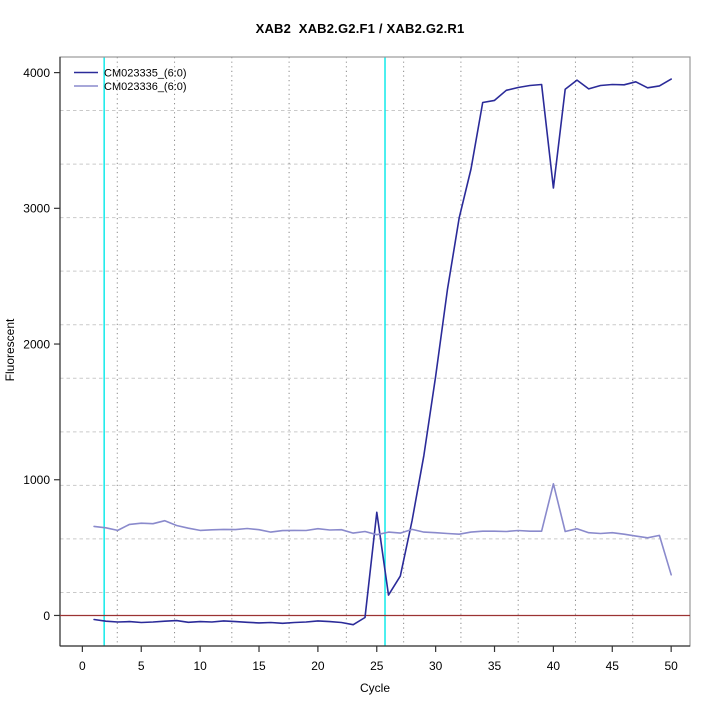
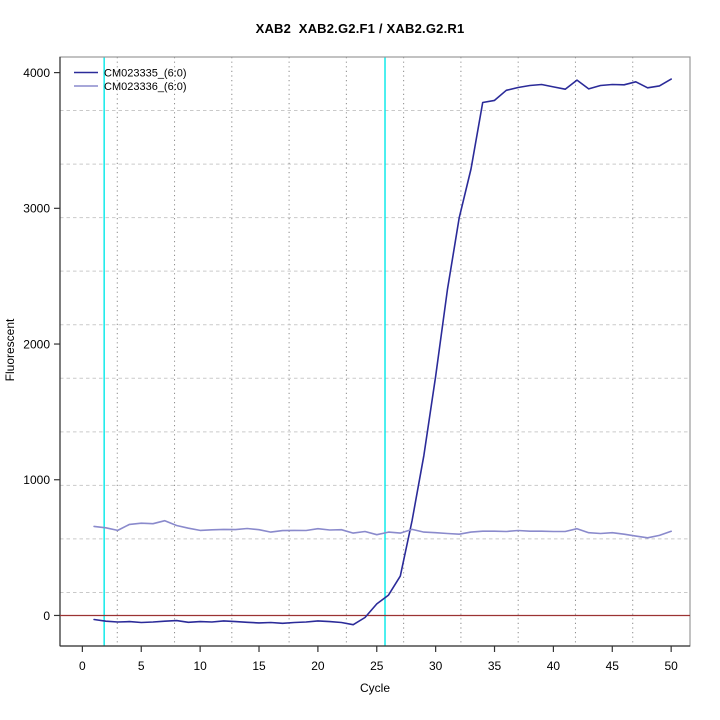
CM023335_(6:0)/25: 760 -> 80
CM023335_(6:0)/40: 3150 -> 3900
CM023336_(6:0)/40: 970 -> 620
CM023336_(6:0)/50: 300 -> 620
